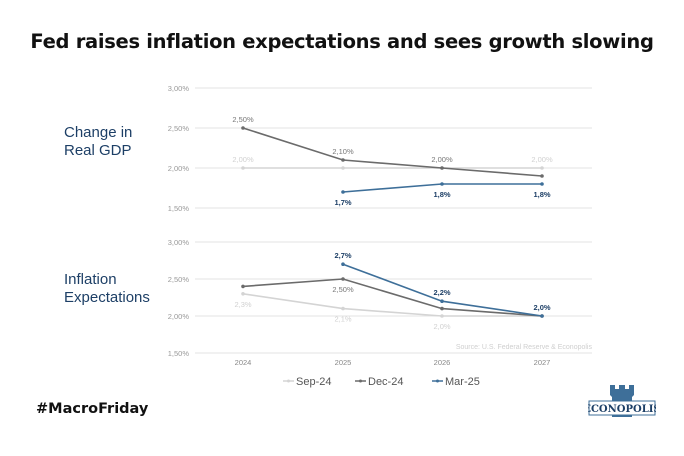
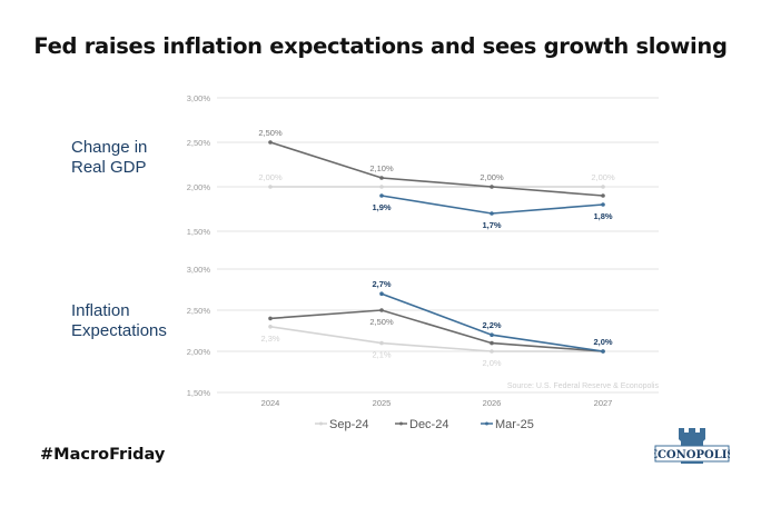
Change in Real GDP/Mar-25/2025: 1,7% -> 1,9%
Change in Real GDP/Mar-25/2026: 1,8% -> 1,7%
